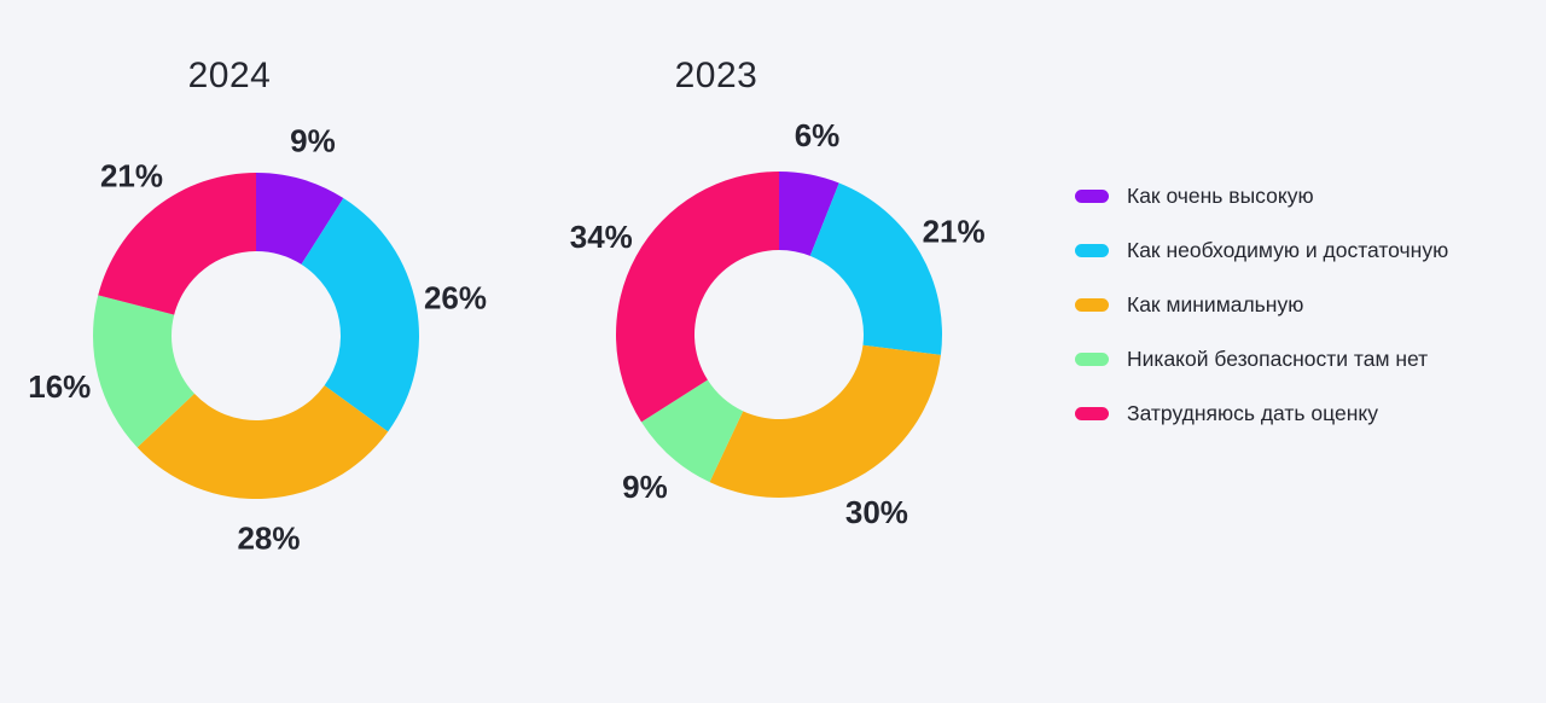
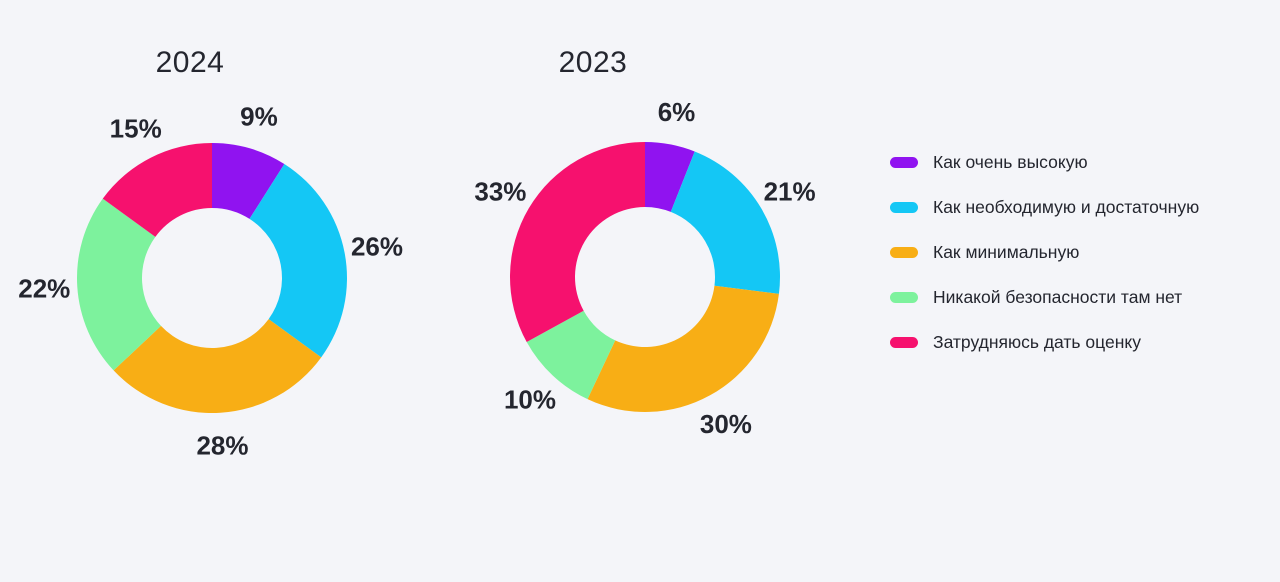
2024/Никакой безопасности там нет: 16% -> 22%
2024/Затрудняюсь дать оценку: 21% -> 15%
2023/Никакой безопасности там нет: 9% -> 10%
2023/Затрудняюсь дать оценку: 34% -> 33%
